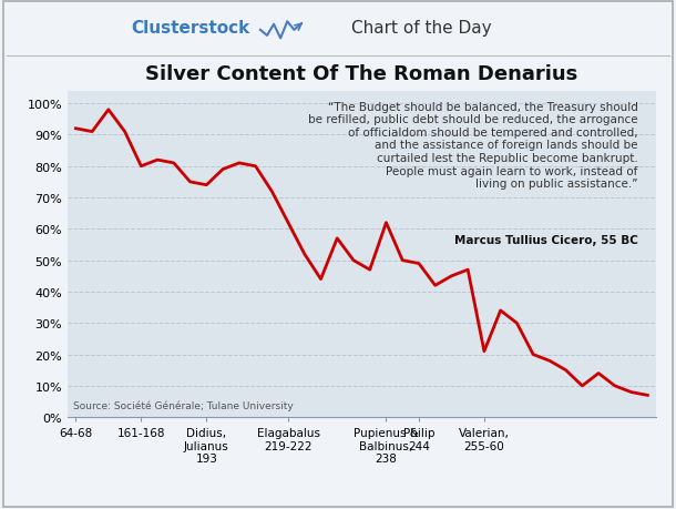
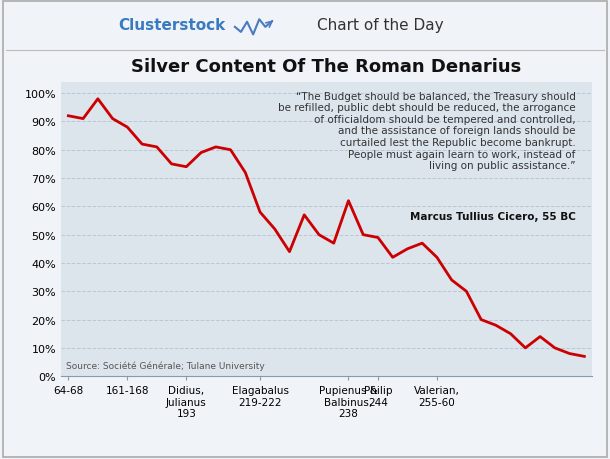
161-168: 80% -> 88%
Elagabalus 219-222: 62% -> 58%
Valerian, 255-60: 21% -> 42%
